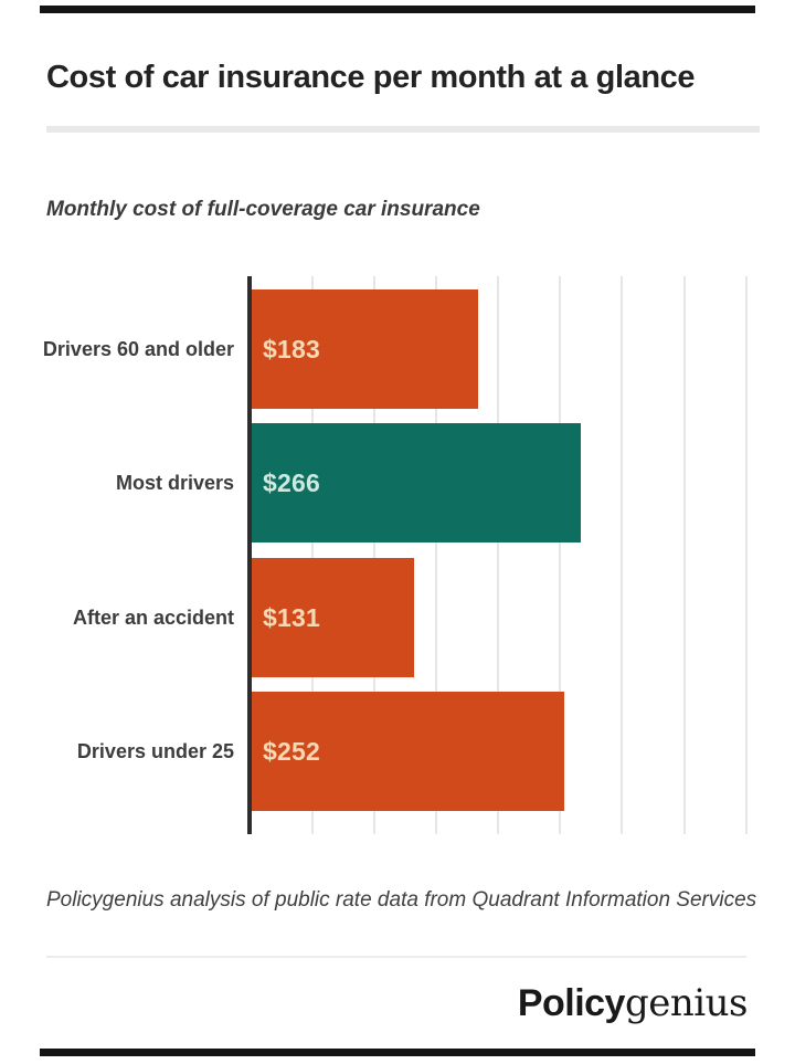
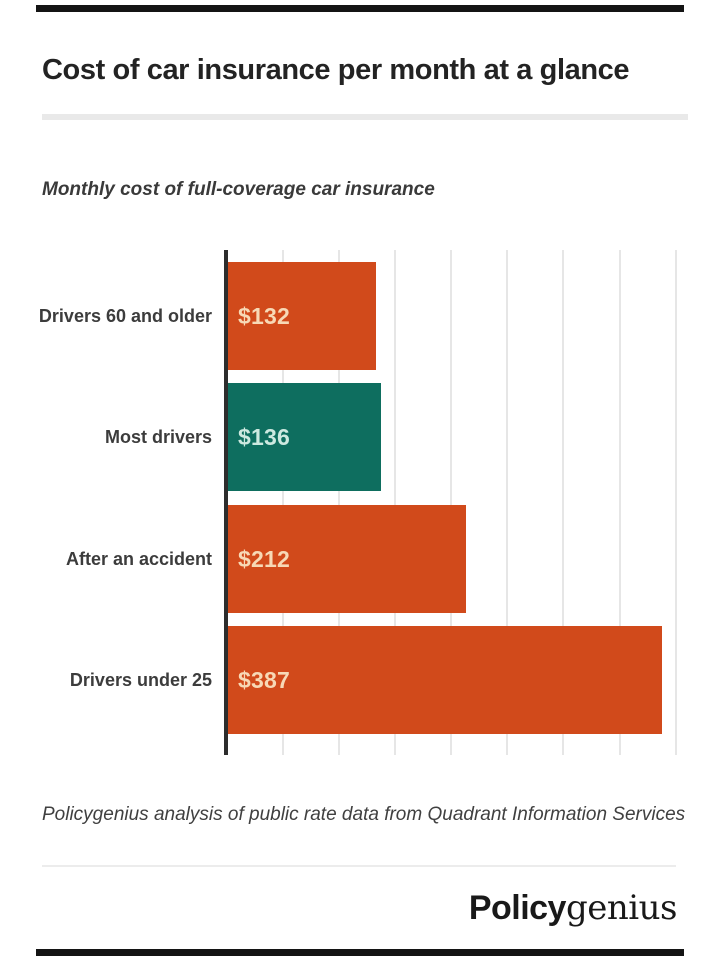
Drivers 60 and older: $183 -> $132
Most drivers: $266 -> $136
After an accident: $131 -> $212
Drivers under 25: $252 -> $387
